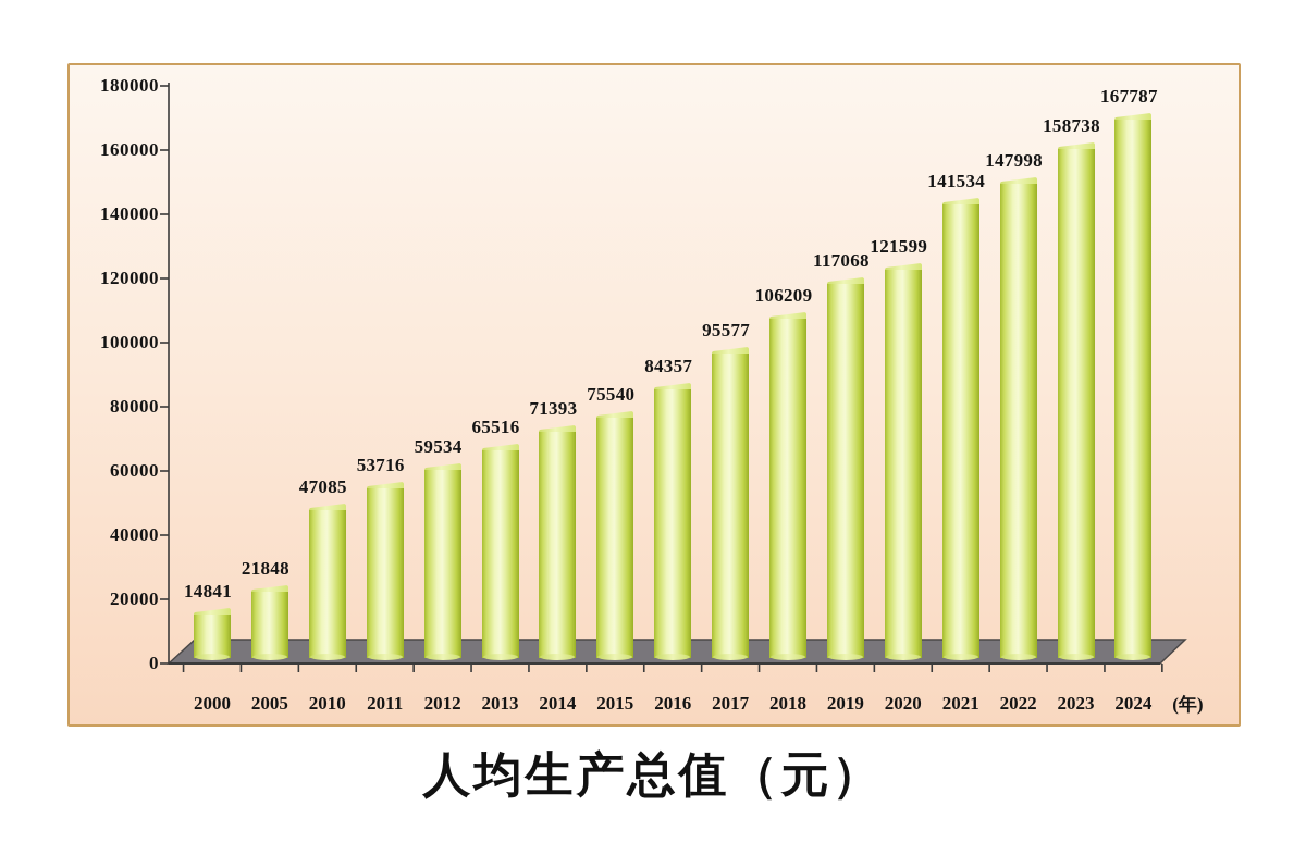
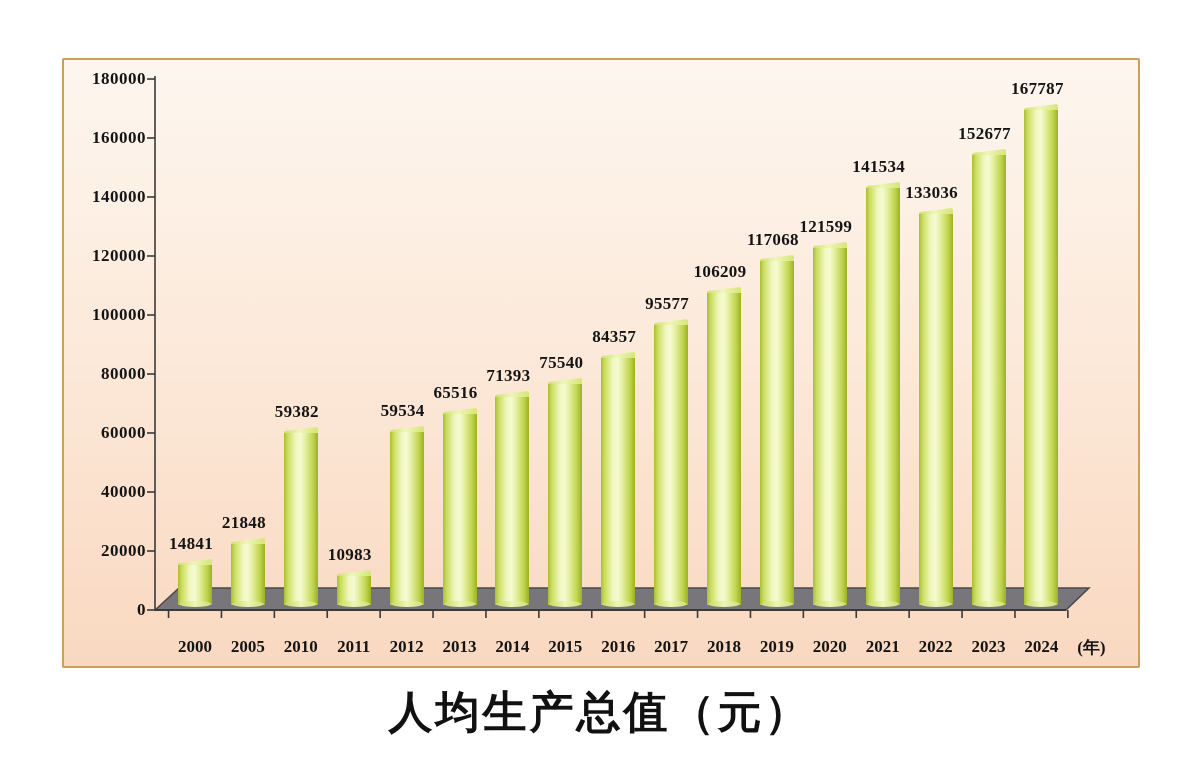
2010: 47085 -> 59382
2011: 53716 -> 10983
2022: 147998 -> 133036
2023: 158738 -> 152677
